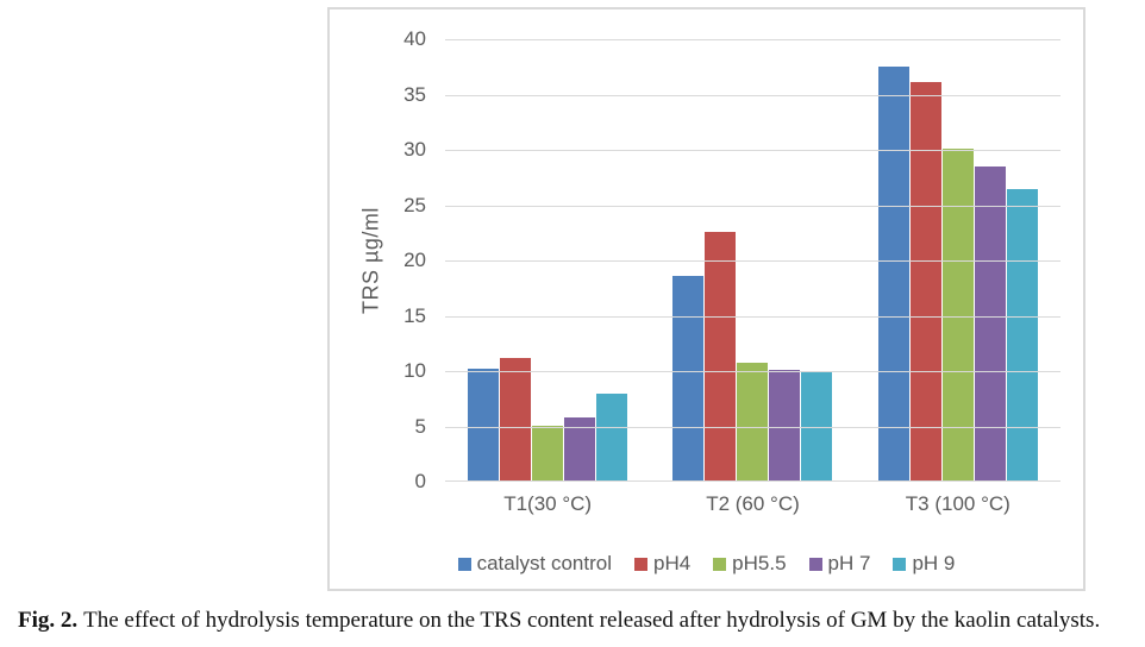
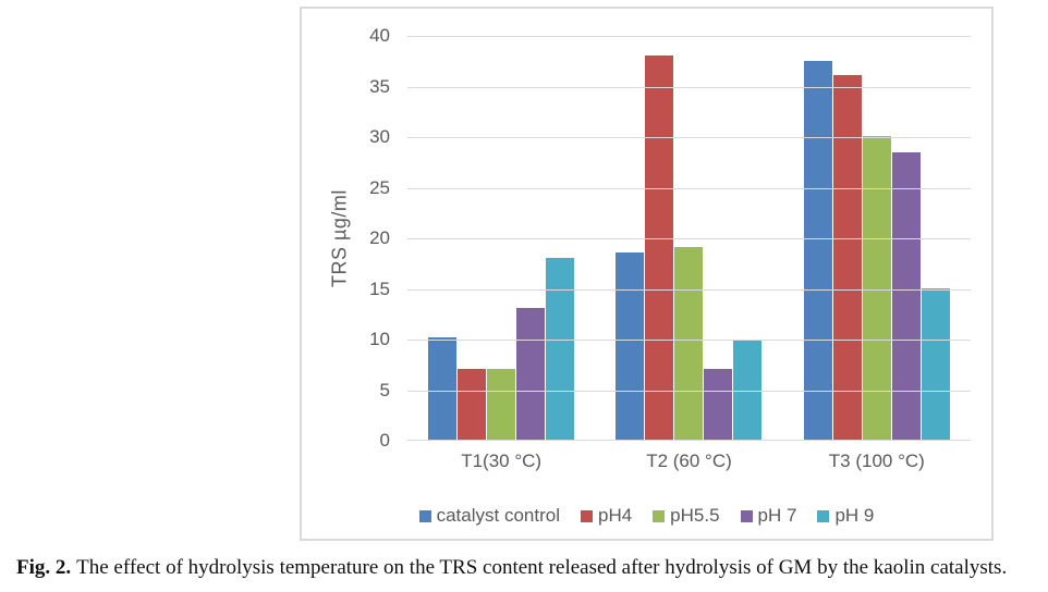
pH4/T1(30 °C): 11 -> 7
pH5.5/T1(30 °C): 5 -> 7
pH 7/T1(30 °C): 6 -> 13
pH 9/T1(30 °C): 8 -> 18
pH4/T2 (60 °C): 22 -> 38
pH5.5/T2 (60 °C): 11 -> 19
pH 7/T2 (60 °C): 10 -> 7
pH 9/T3 (100 °C): 26 -> 15
